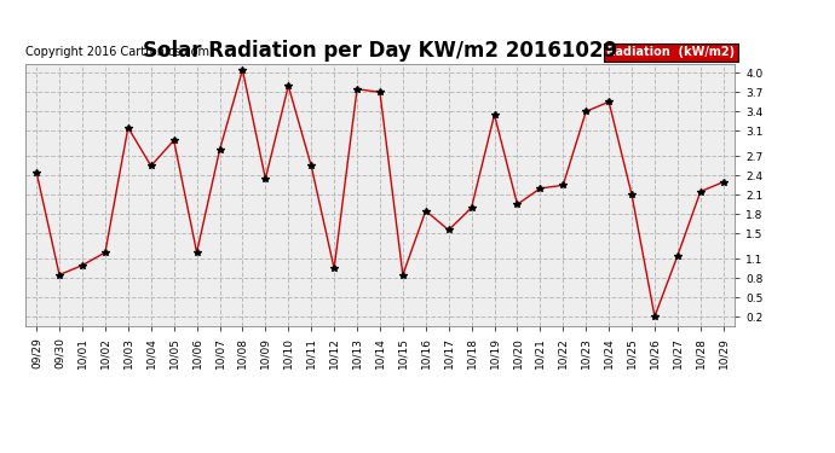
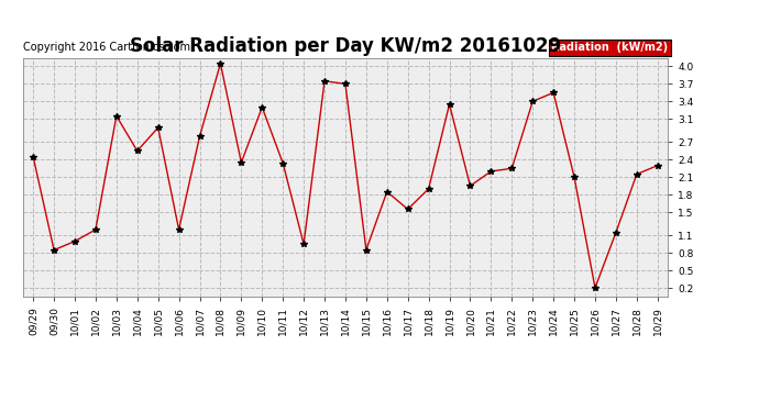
10/10: 3.80 -> 3.30
10/11: 2.55 -> 2.34
